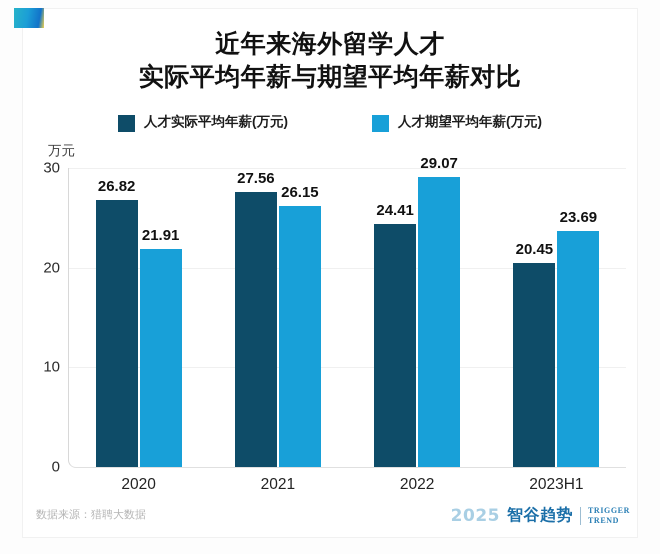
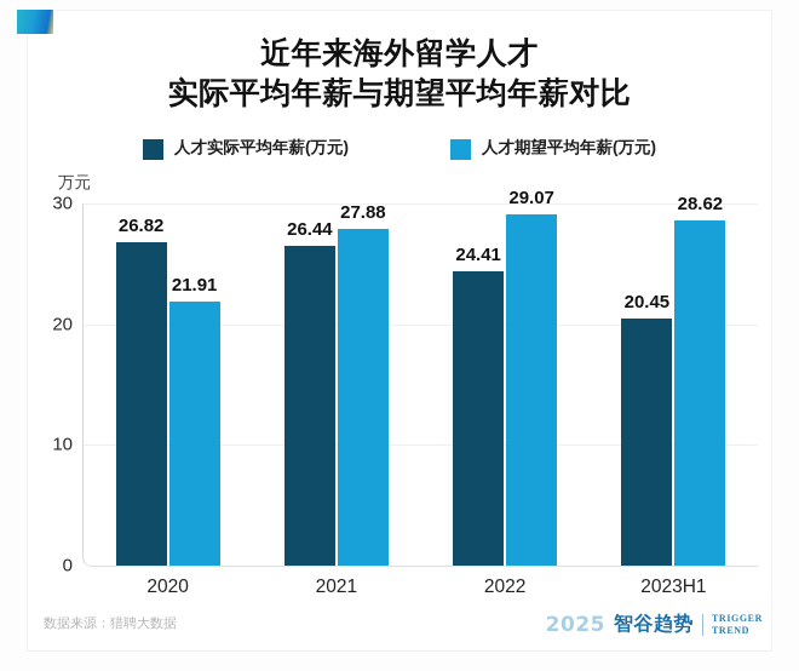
人才实际平均年薪(万元)/2021: 27.56 -> 26.44
人才期望平均年薪(万元)/2021: 26.15 -> 27.88
人才期望平均年薪(万元)/2023H1: 23.69 -> 28.62
